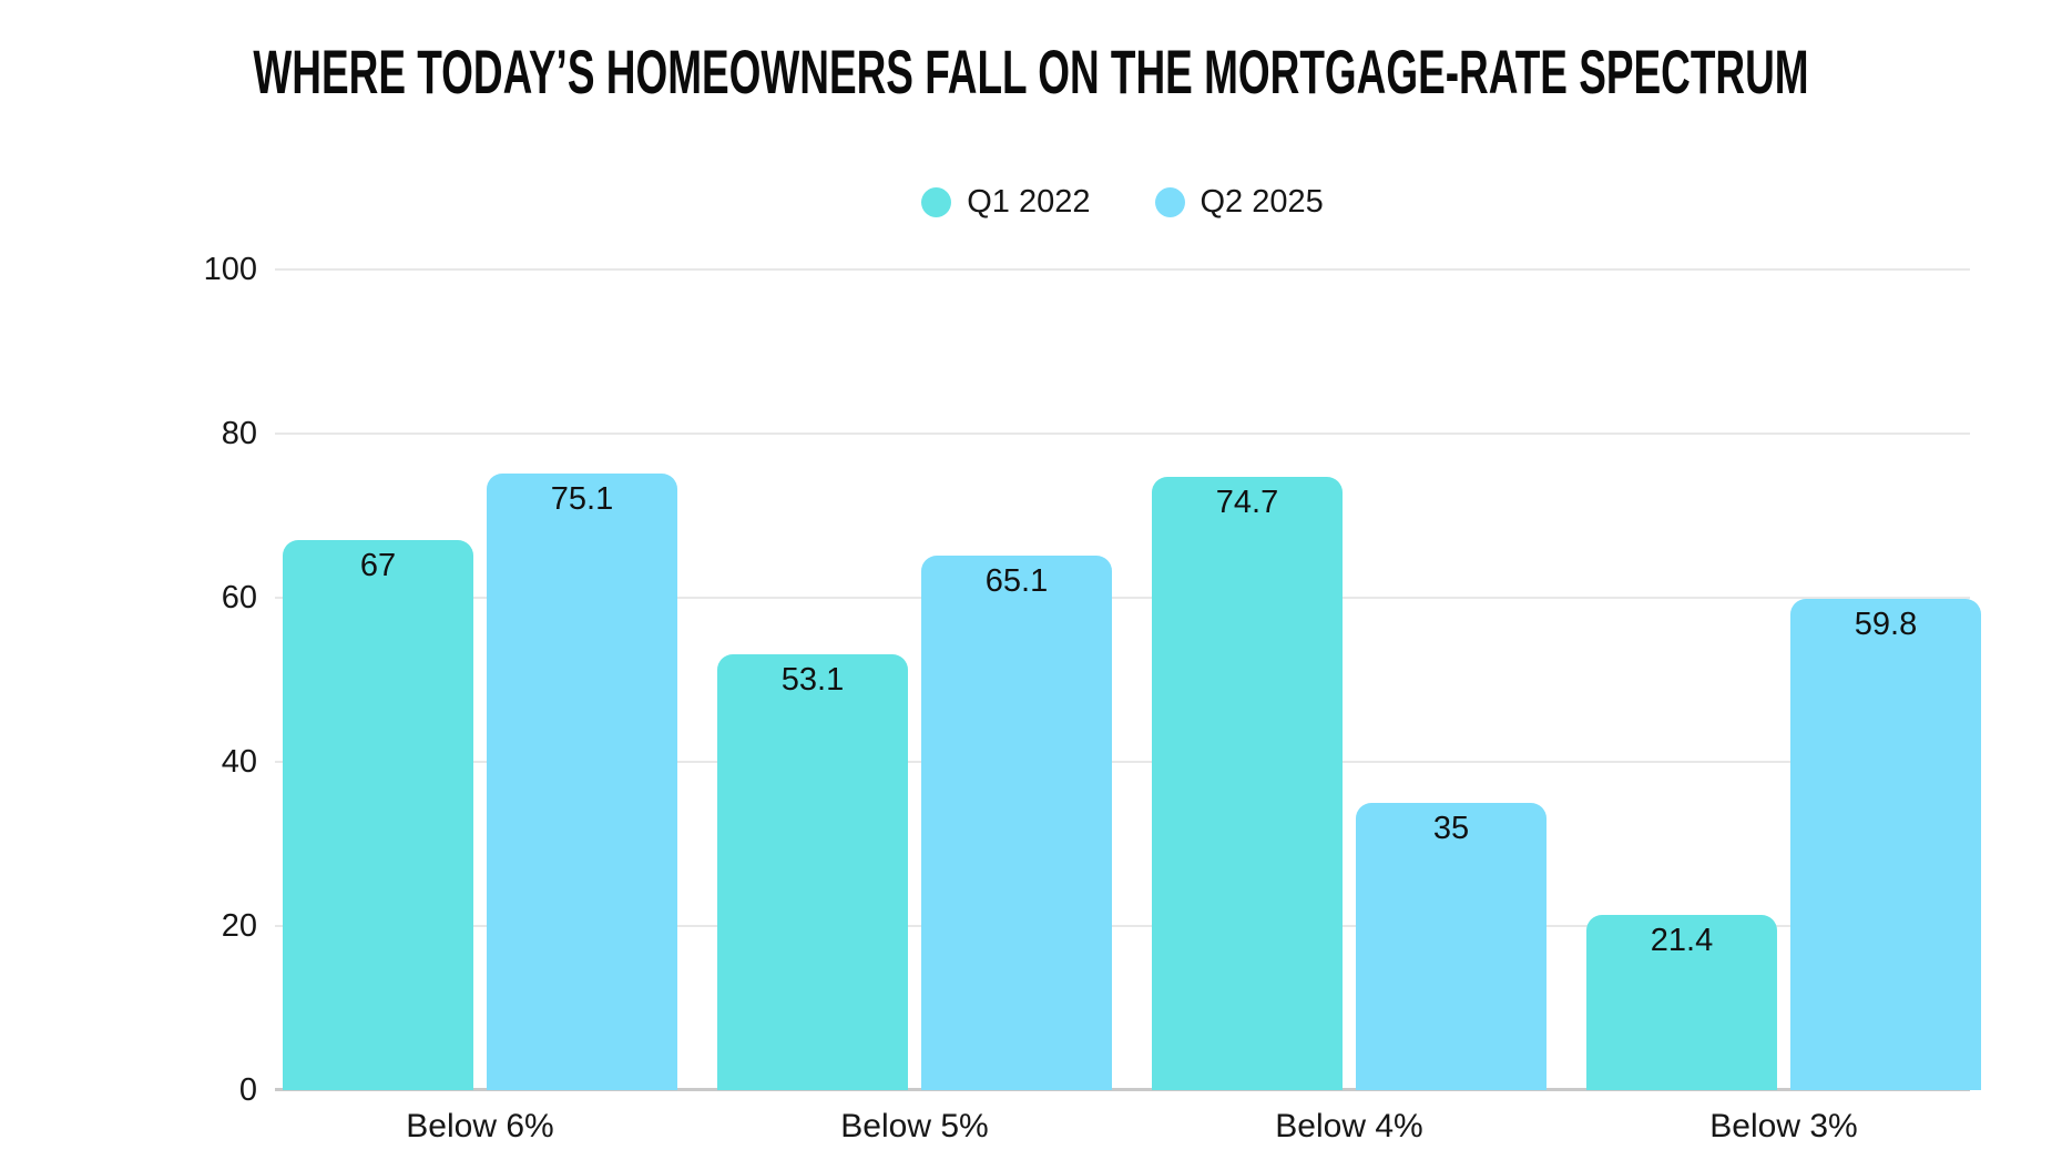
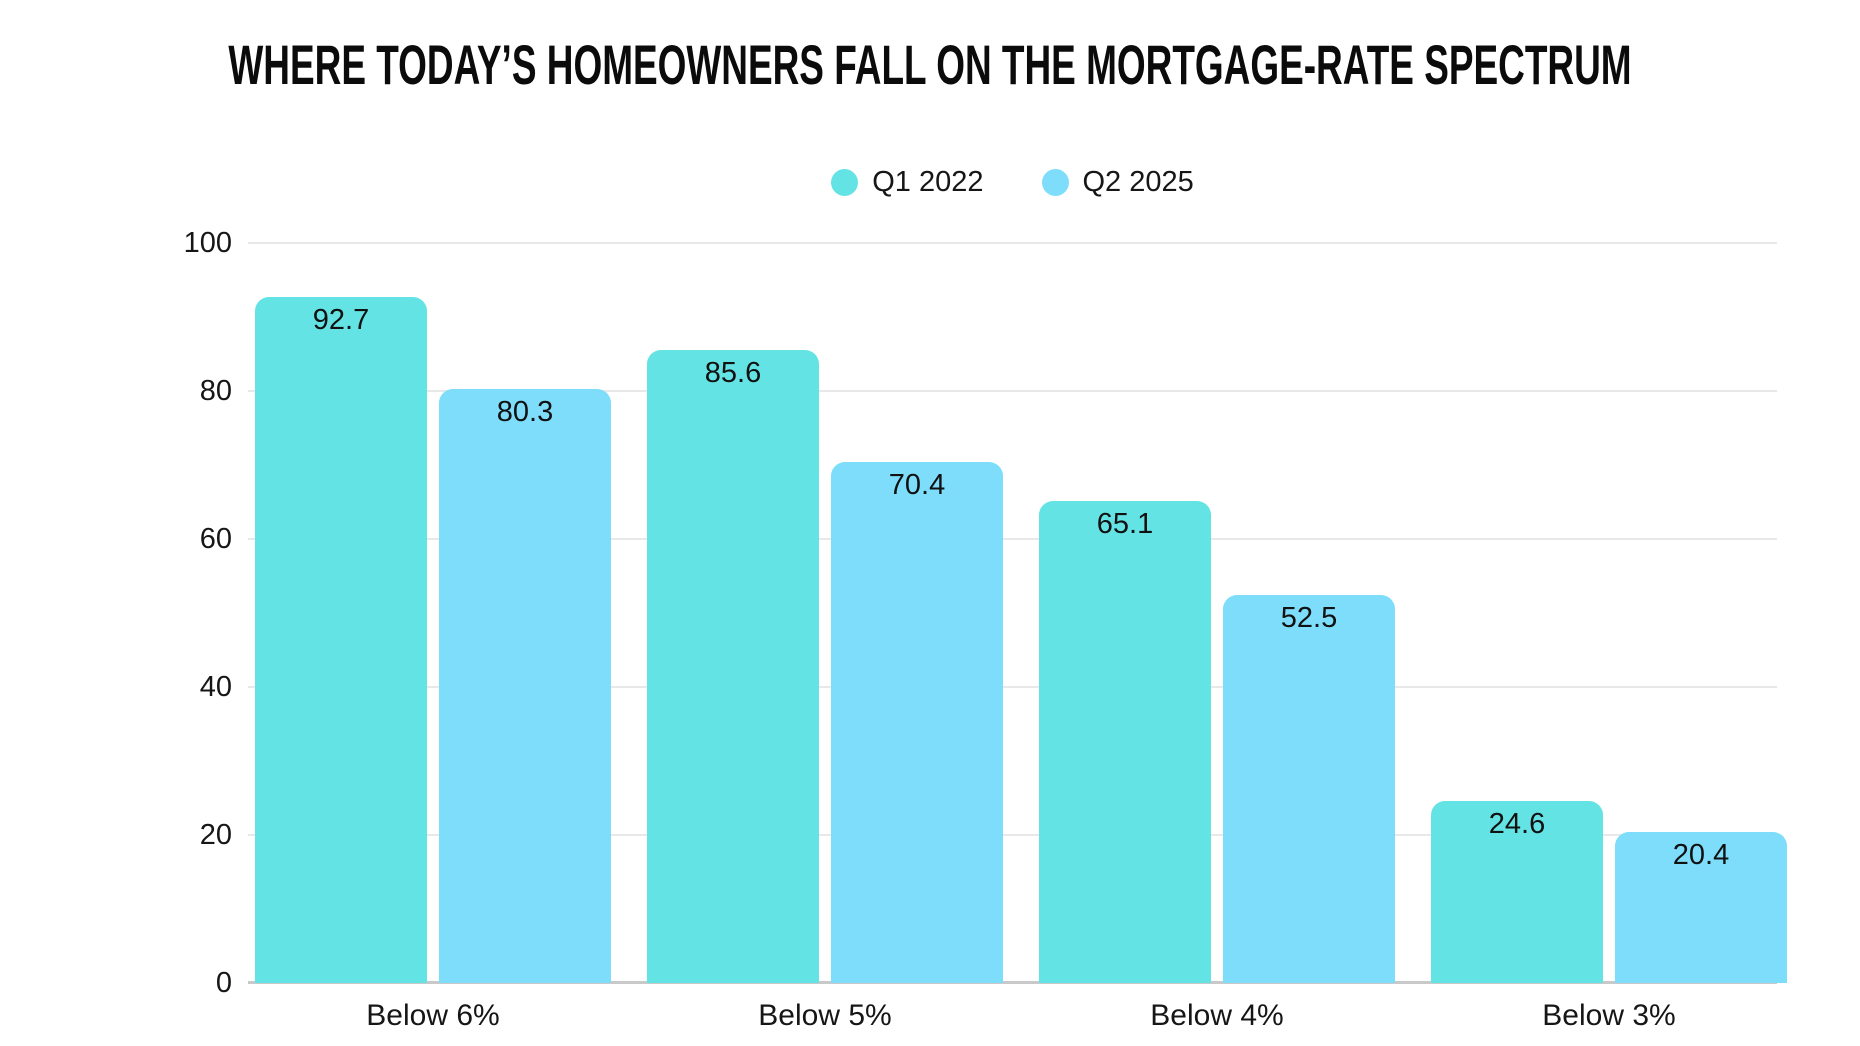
Q1 2022/Below 6%: 67 -> 92.7
Q2 2025/Below 6%: 75.1 -> 80.3
Q1 2022/Below 5%: 53.1 -> 85.6
Q2 2025/Below 5%: 65.1 -> 70.4
Q1 2022/Below 4%: 74.7 -> 65.1
Q2 2025/Below 4%: 35 -> 52.5
Q1 2022/Below 3%: 21.4 -> 24.6
Q2 2025/Below 3%: 59.8 -> 20.4
